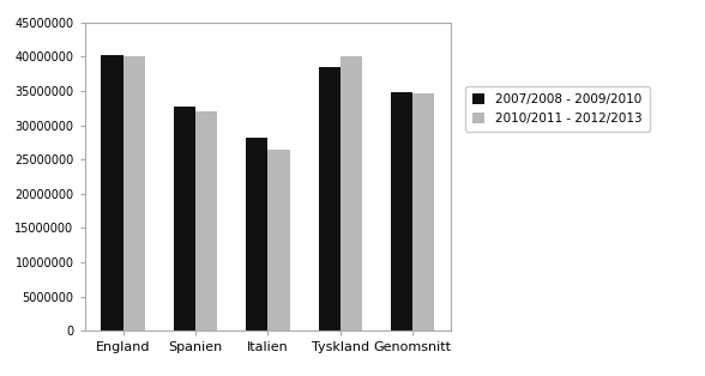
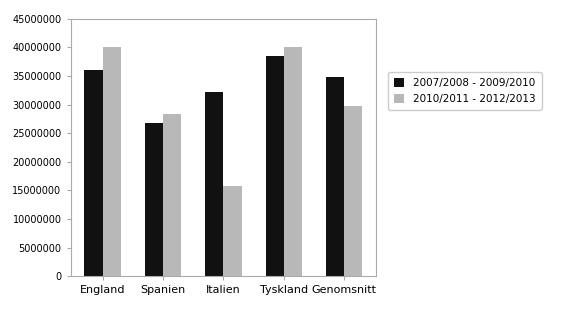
2007/2008 - 2009/2010/England: 40200000 -> 36000000
2007/2008 - 2009/2010/Spanien: 32800000 -> 26800000
2010/2011 - 2012/2013/Spanien: 32000000 -> 28400000
2007/2008 - 2009/2010/Italien: 28200000 -> 32200000
2010/2011 - 2012/2013/Italien: 26500000 -> 15800000
2010/2011 - 2012/2013/Genomsnitt: 34700000 -> 29800000
